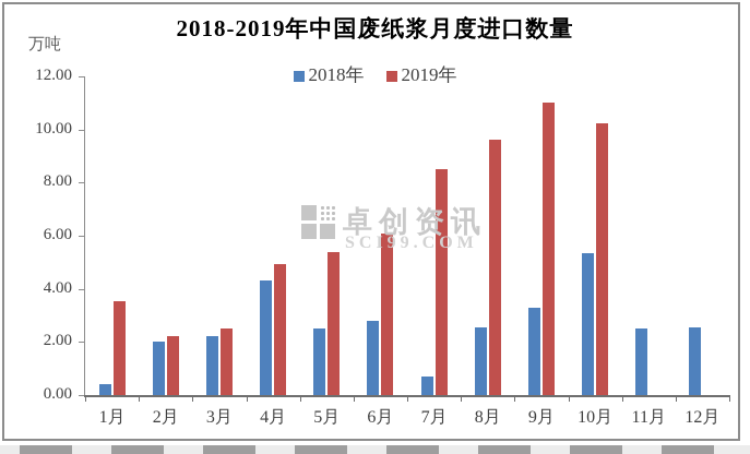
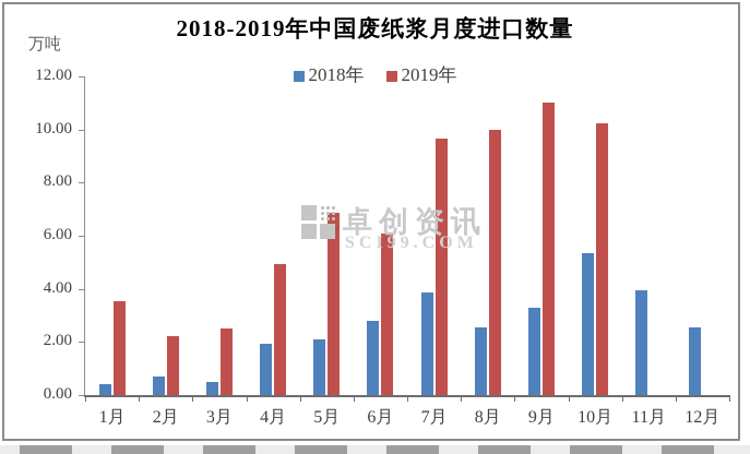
2018年/2月: 2.0 -> 0.7
2018年/3月: 2.2 -> 0.5
2018年/4月: 4.3 -> 1.9
2018年/5月: 2.5 -> 2.1
2019年/5月: 5.4 -> 6.8
2018年/7月: 0.7 -> 3.9
2019年/7月: 8.5 -> 9.7
2019年/8月: 9.6 -> 10.0
2018年/11月: 2.5 -> 4.0
